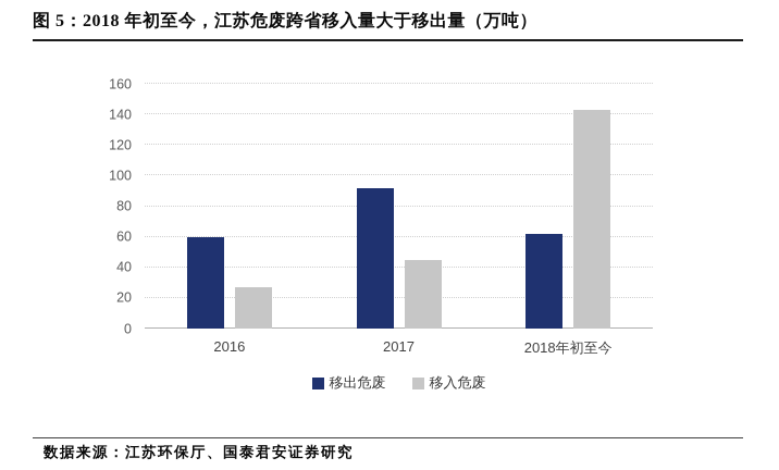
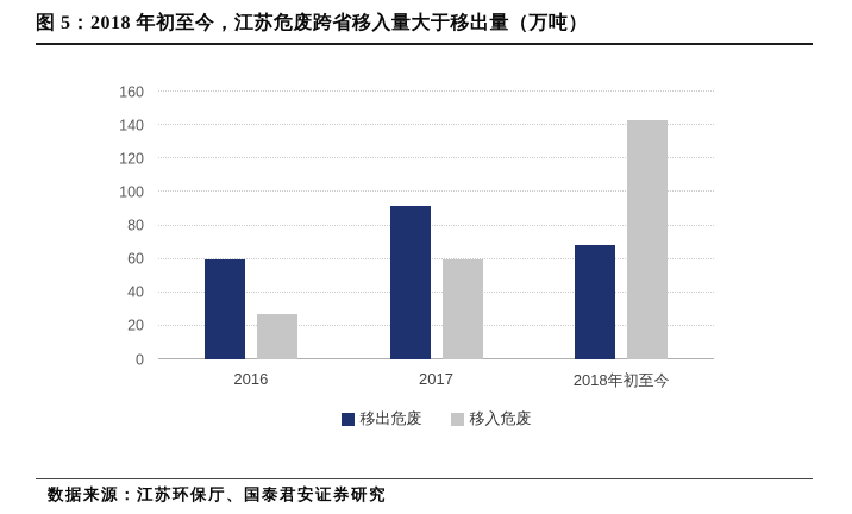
移入危废/2017: 45 -> 60
移出危废/2018年初至今: 62 -> 68
